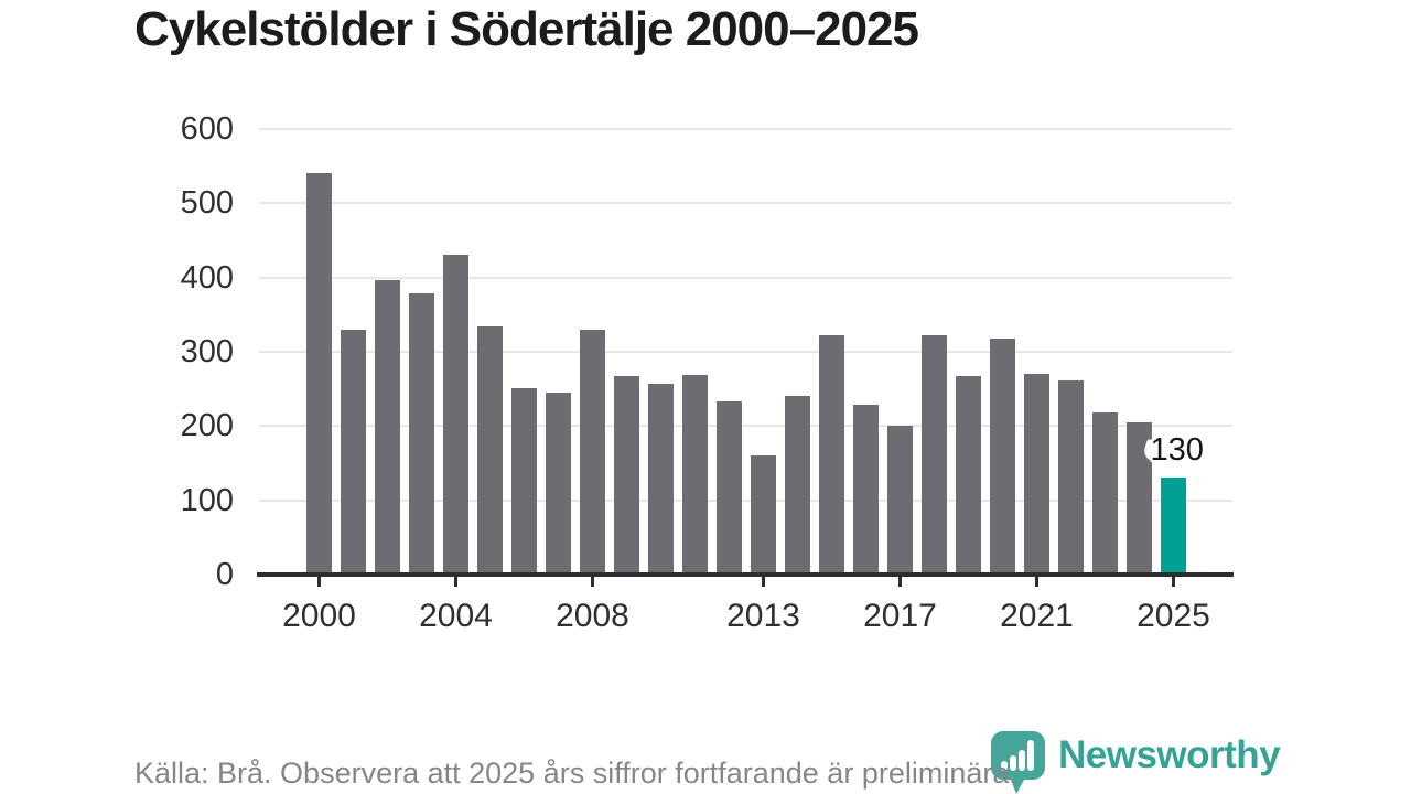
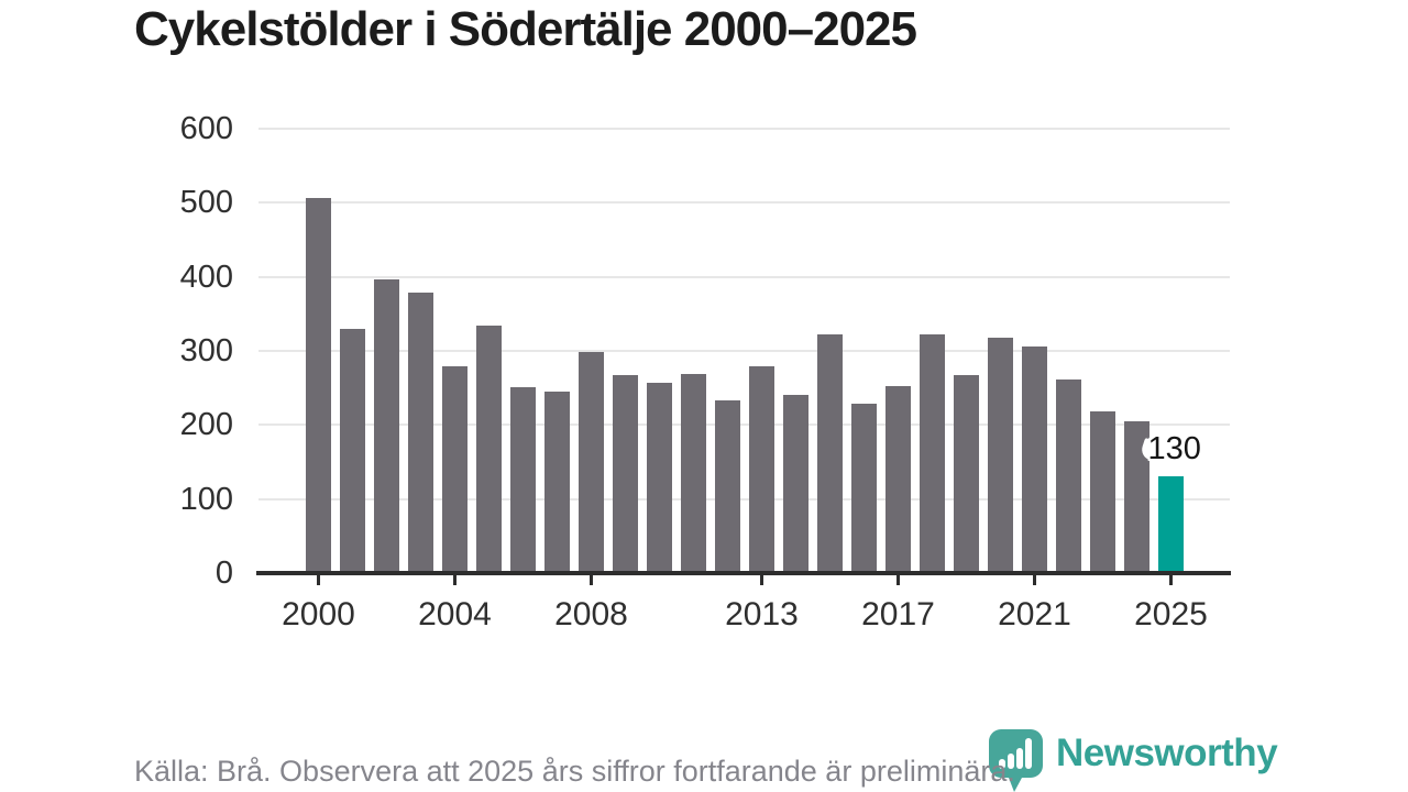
2000: 540 -> 510
2004: 430 -> 280
2008: 330 -> 300
2013: 160 -> 280
2017: 200 -> 250
2021: 270 -> 310
